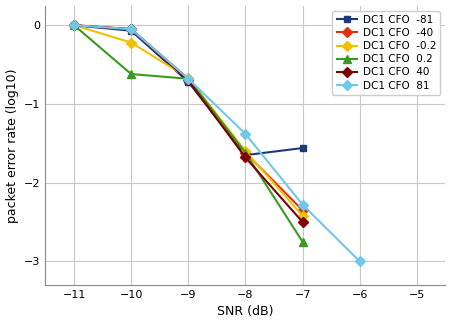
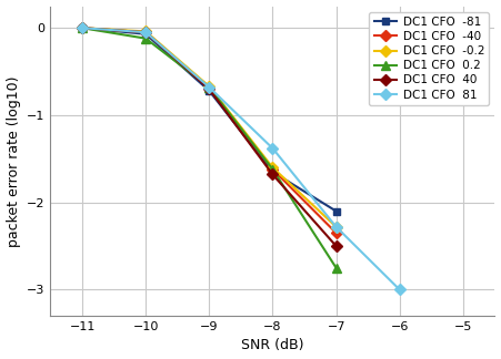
DC1 CFO -0.2/−10: -0.22 -> -0.04
DC1 CFO 0.2/−10: -0.62 -> -0.12
DC1 CFO -81/−7: -1.56 -> -2.10
DC1 CFO -0.2/−7: -2.42 -> -2.28
